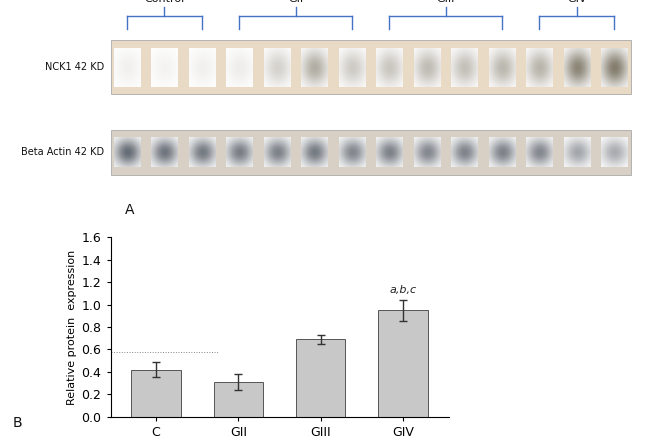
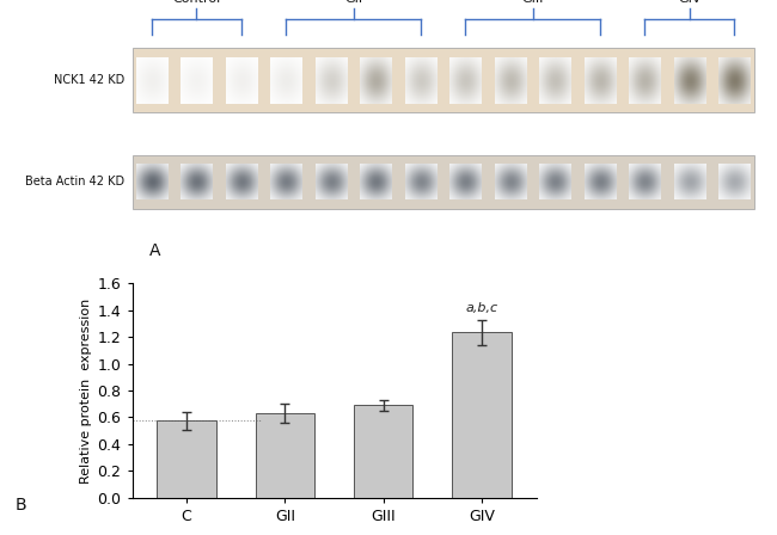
C: 0.42 -> 0.57
GII: 0.31 -> 0.63
GIV: 0.95 -> 1.24
